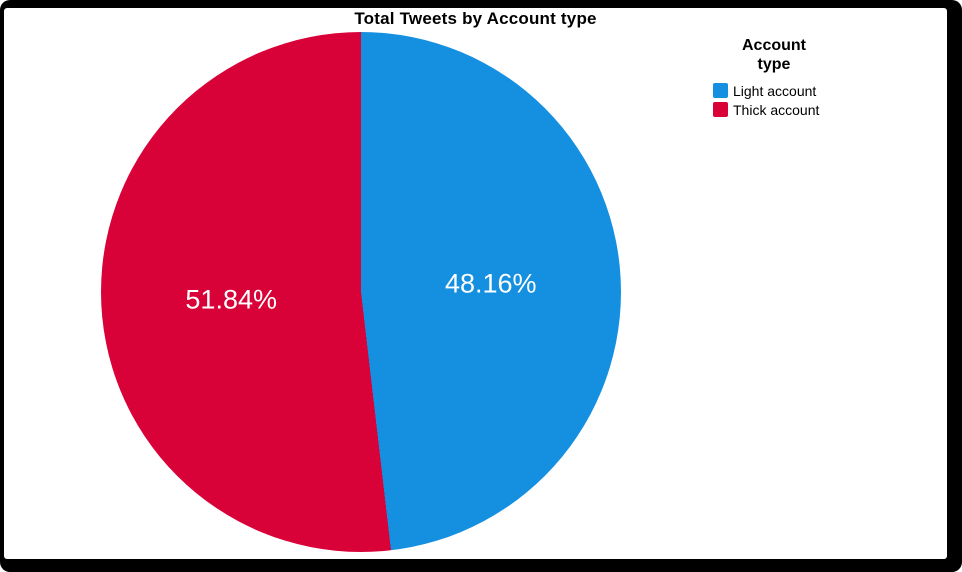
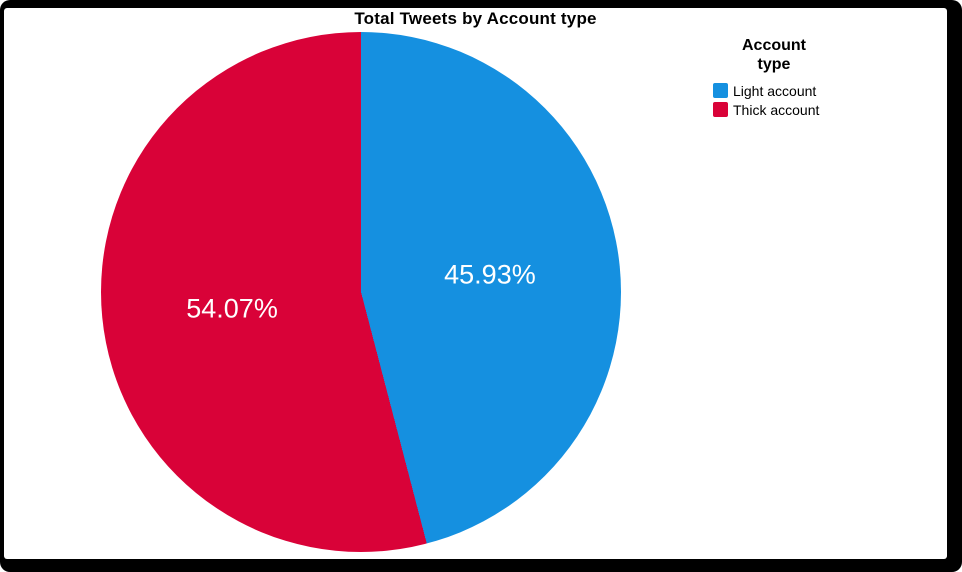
Light account: 48.16% -> 45.93%
Thick account: 51.84% -> 54.07%
